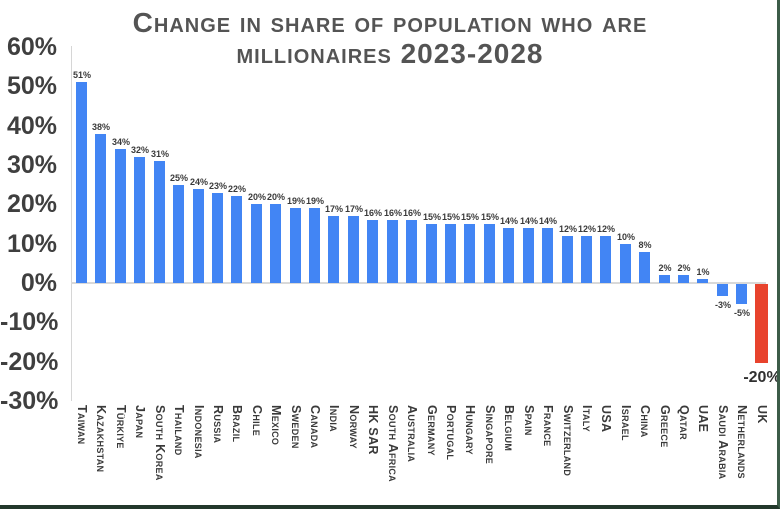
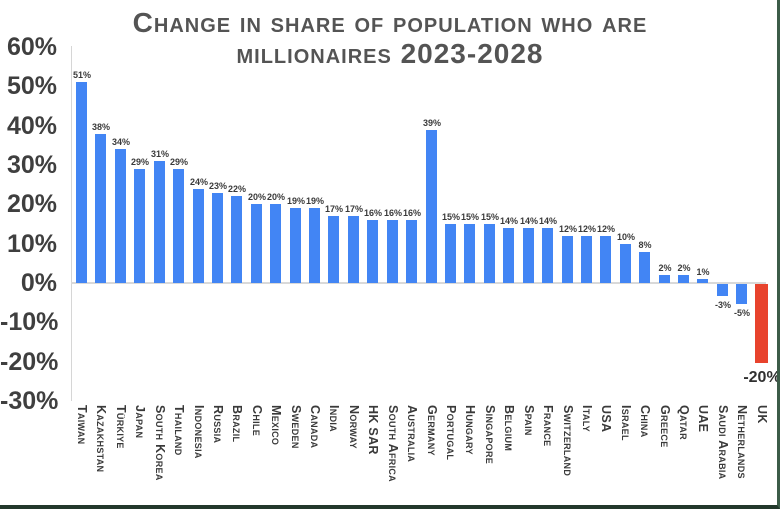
Japan: 32% -> 29%
Thailand: 25% -> 29%
Germany: 15% -> 39%
